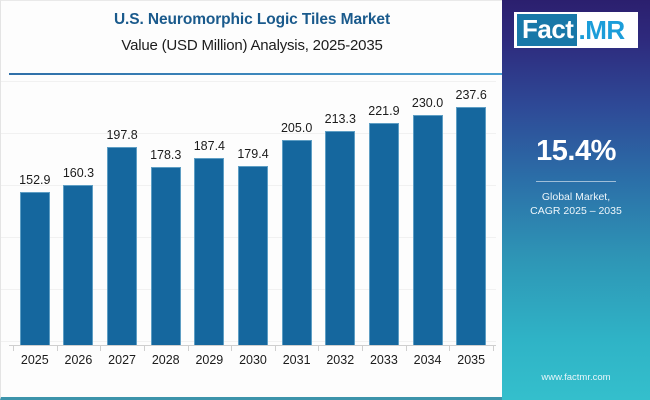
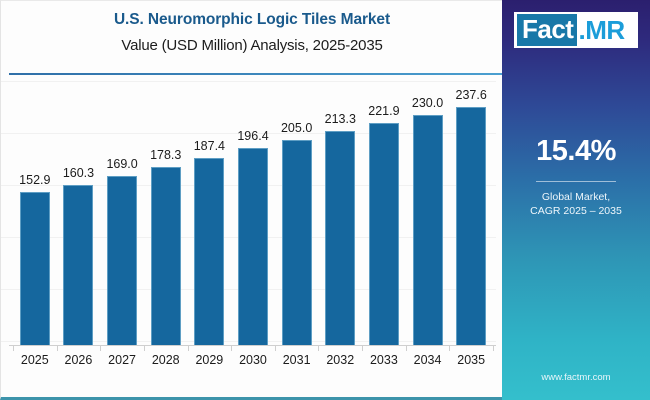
2027: 197.8 -> 169.0
2030: 179.4 -> 196.4
